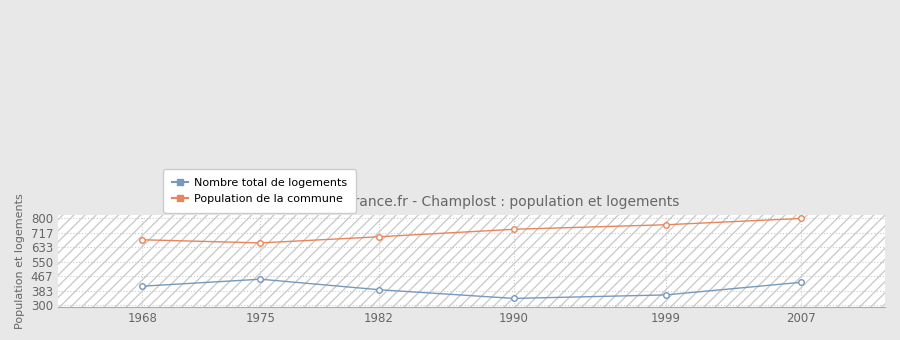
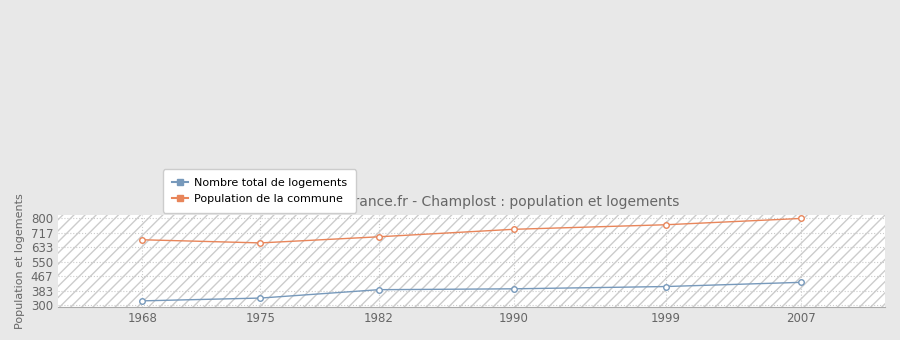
Nombre total de logements/1968: 410 -> 330
Nombre total de logements/1975: 450 -> 340
Nombre total de logements/1990: 340 -> 400
Nombre total de logements/1999: 360 -> 410
